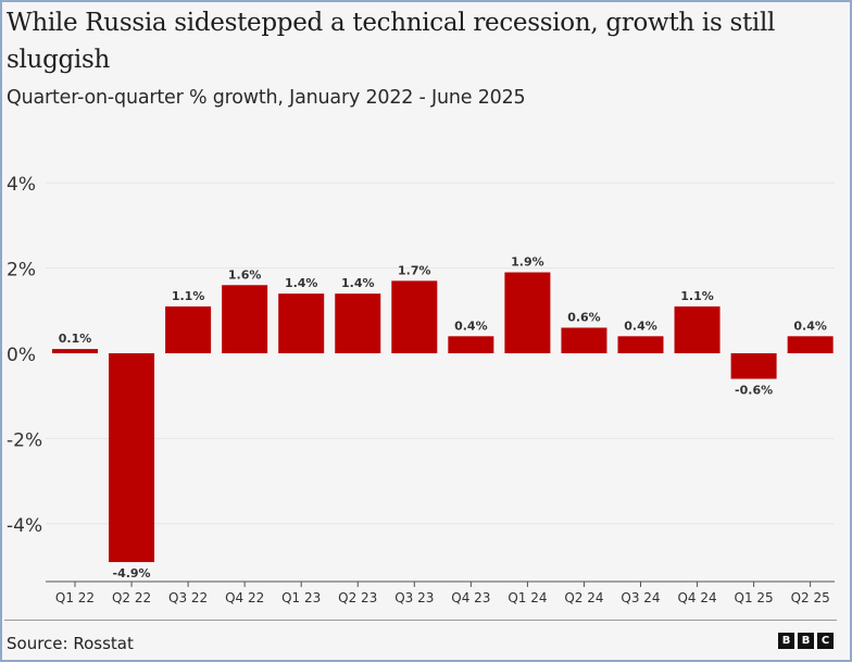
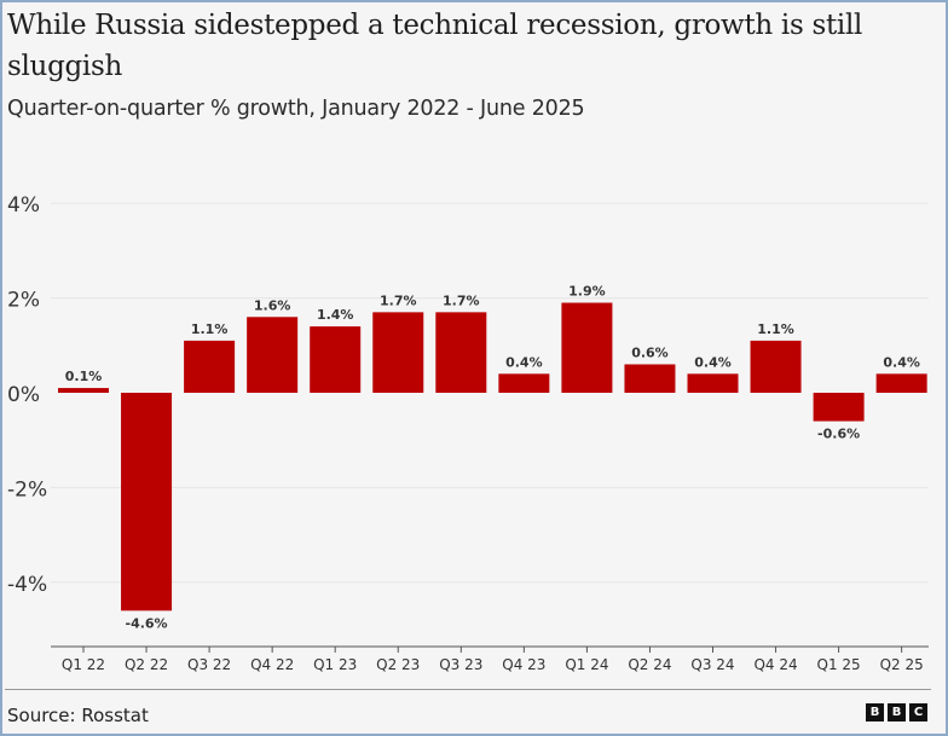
Q2 22: -4.9% -> -4.6%
Q2 23: 1.4% -> 1.7%
